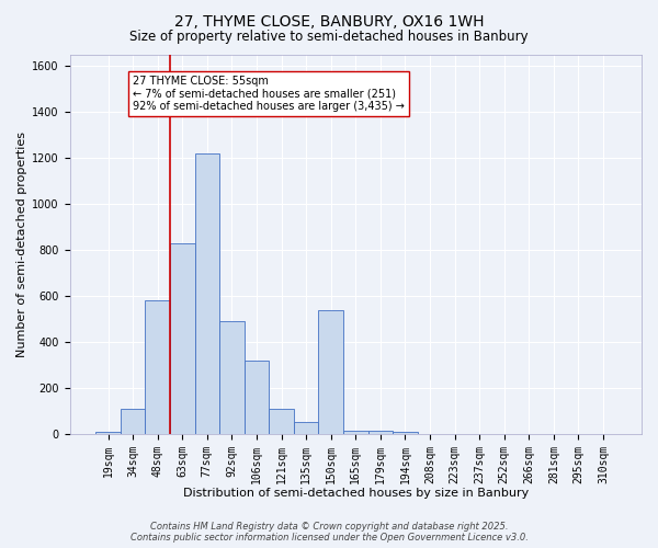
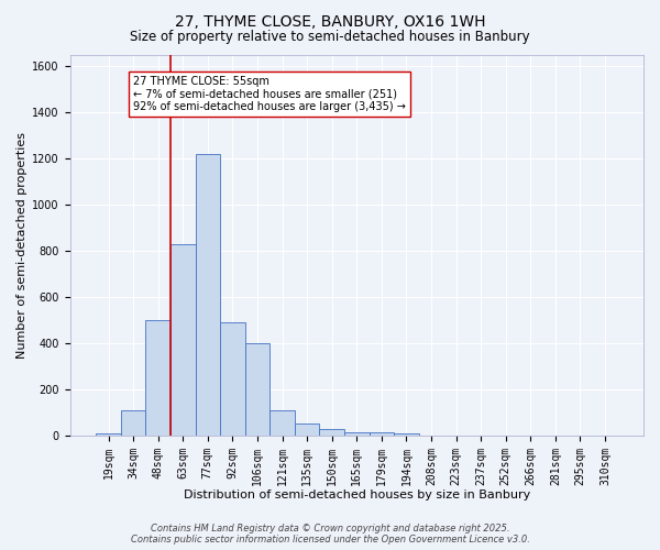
48sqm: 580 -> 500
106sqm: 320 -> 400
150sqm: 540 -> 30
